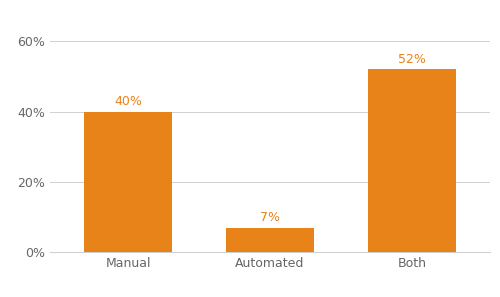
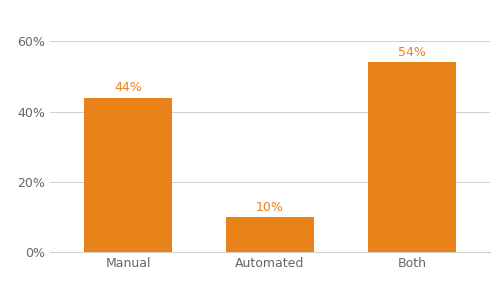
Manual: 40% -> 44%
Automated: 7% -> 10%
Both: 52% -> 54%
